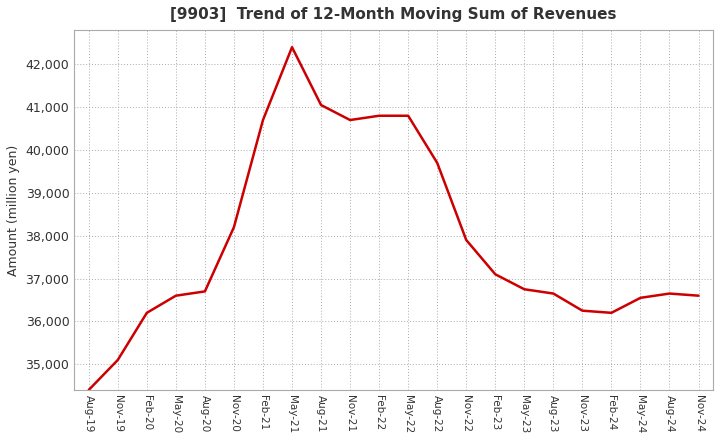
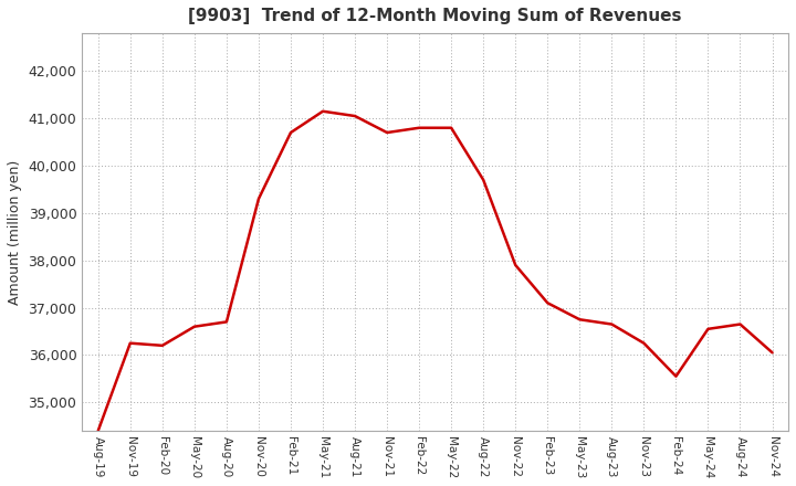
Nov-19: 35,100 -> 36,250
Nov-20: 38,200 -> 39,300
May-21: 42,400 -> 41,150
Feb-24: 36,200 -> 35,550
Nov-24: 36,600 -> 36,050
